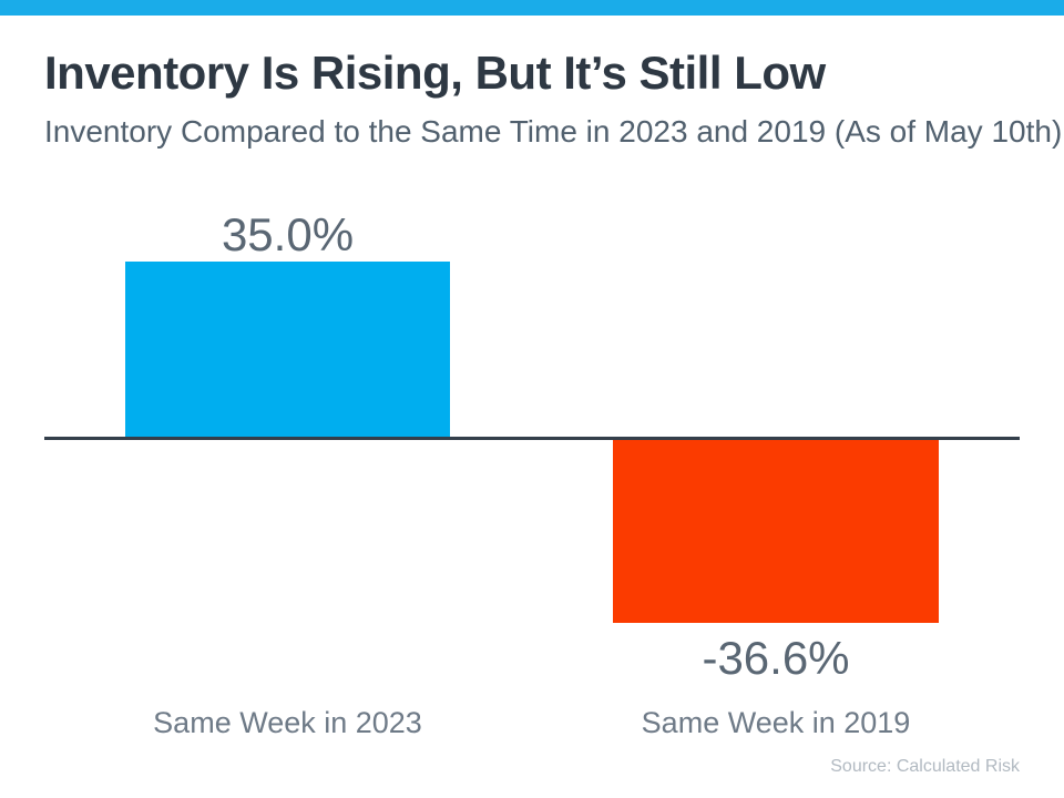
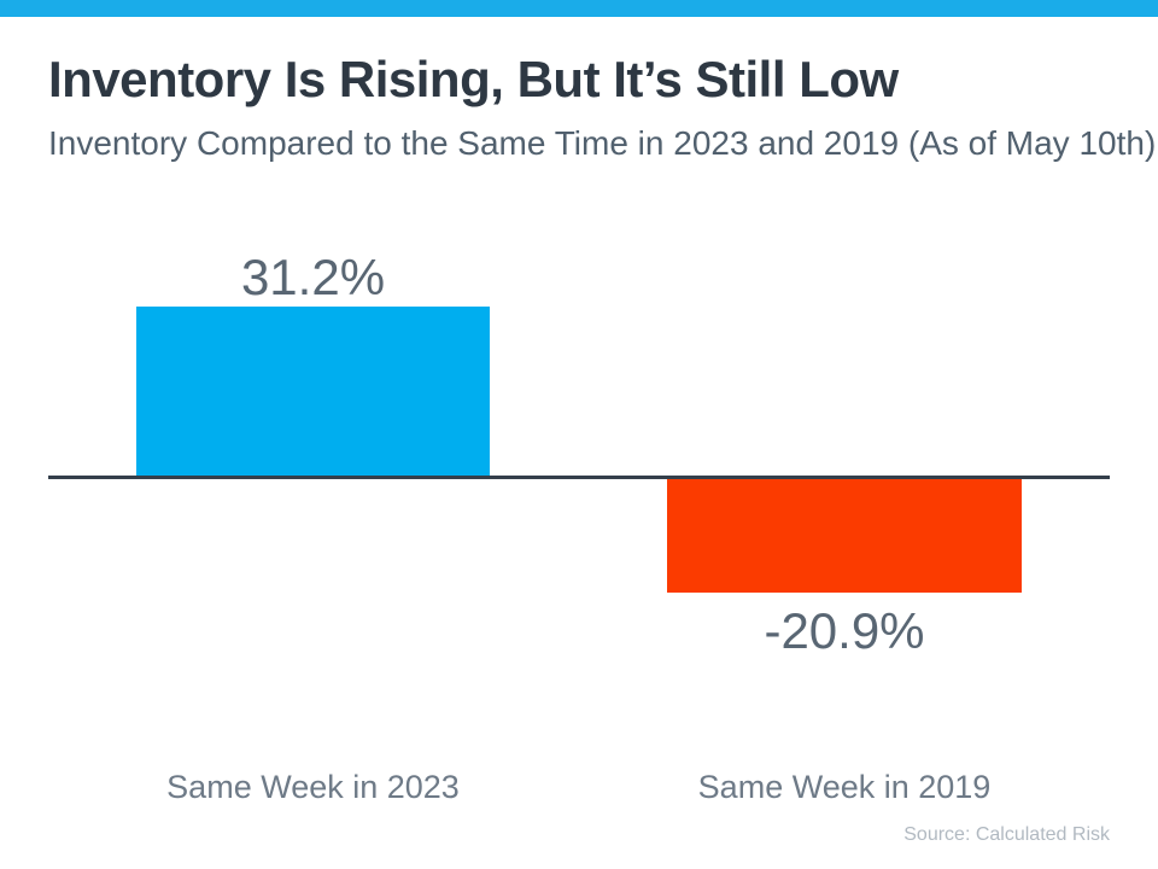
Same Week in 2023: 35.0% -> 31.2%
Same Week in 2019: -36.6% -> -20.9%
